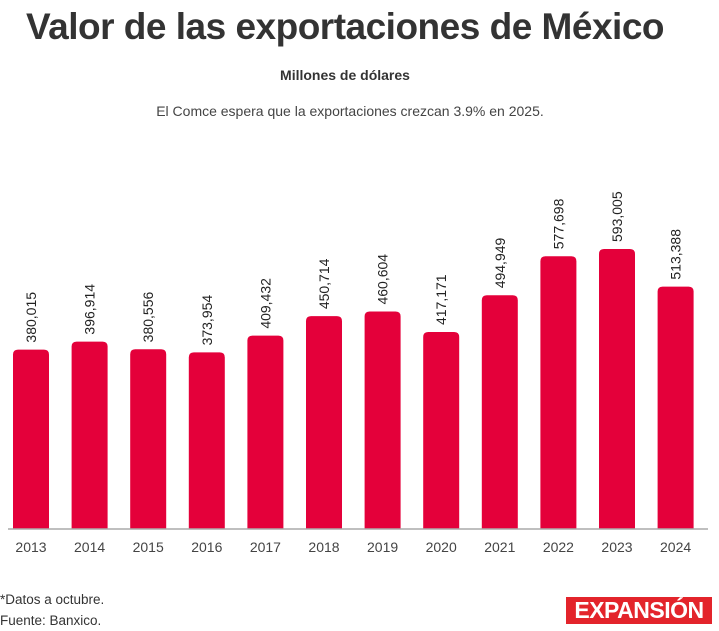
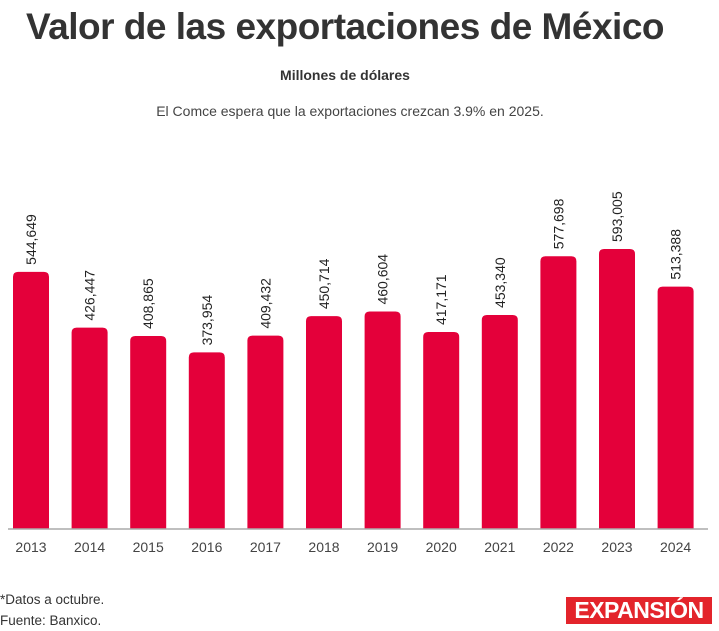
2013: 380,015 -> 544,649
2014: 396,914 -> 426,447
2015: 380,556 -> 408,865
2021: 494,949 -> 453,340
